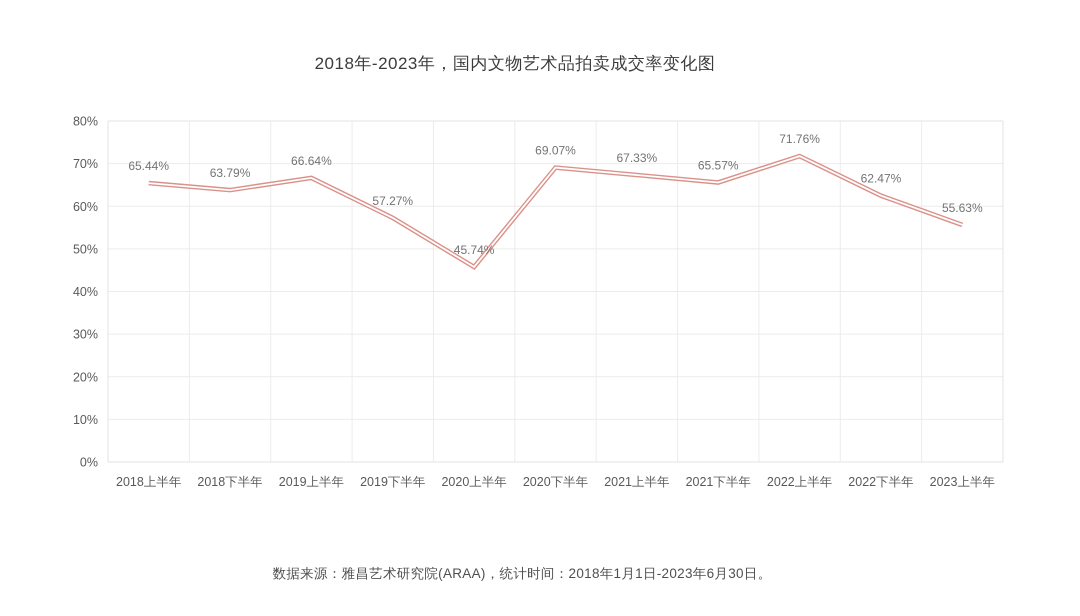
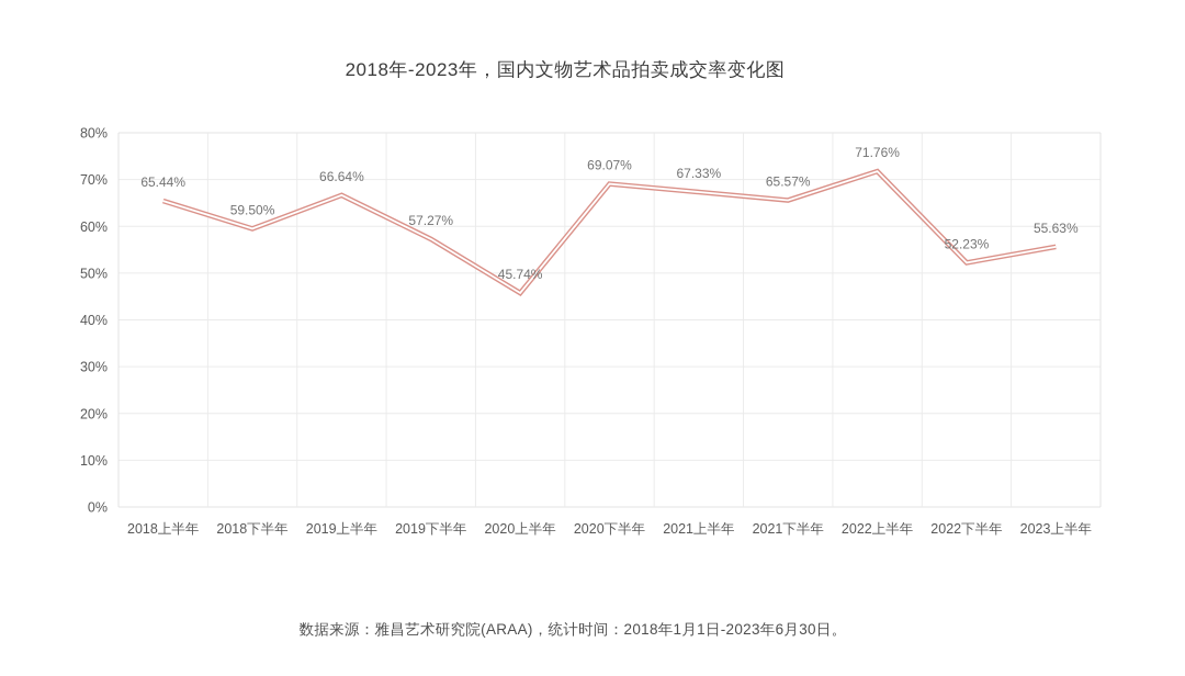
2018下半年: 63.79% -> 59.50%
2022下半年: 62.47% -> 52.23%
